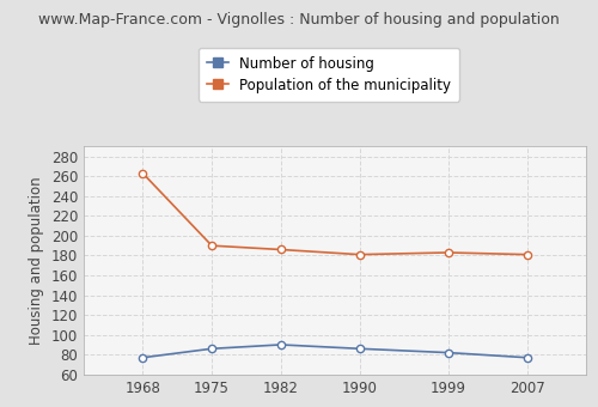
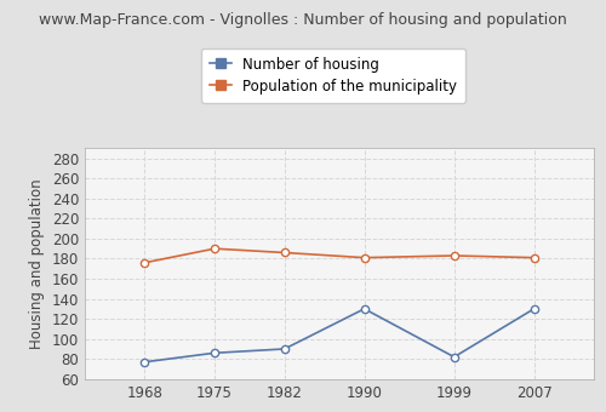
Population of the municipality/1968: 263 -> 176
Number of housing/1990: 86 -> 130
Number of housing/2007: 77 -> 130
